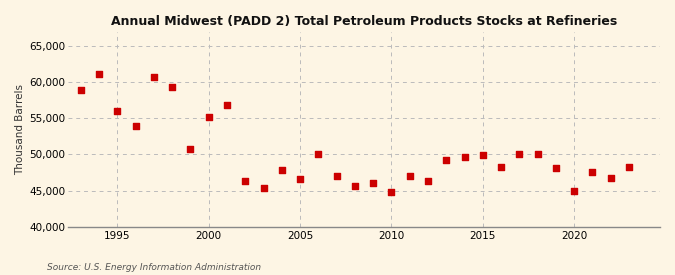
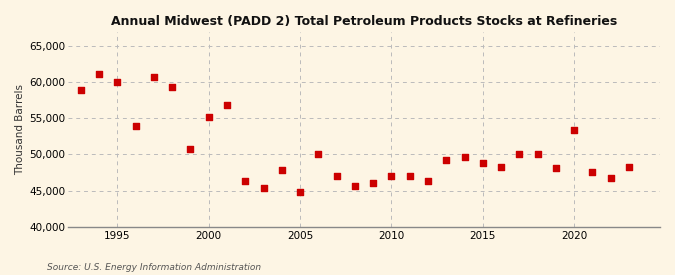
1995: 56,100 -> 60,000
2005: 46,600 -> 44,800
2010: 44,800 -> 47,000
2015: 49,900 -> 48,800
2020: 45,000 -> 53,400
